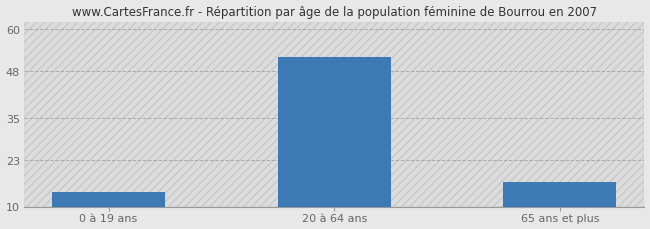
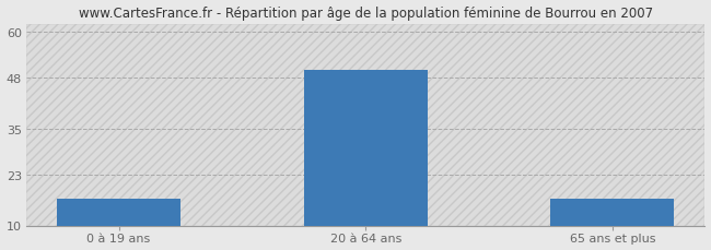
0 à 19 ans: 14 -> 17
20 à 64 ans: 52 -> 50
